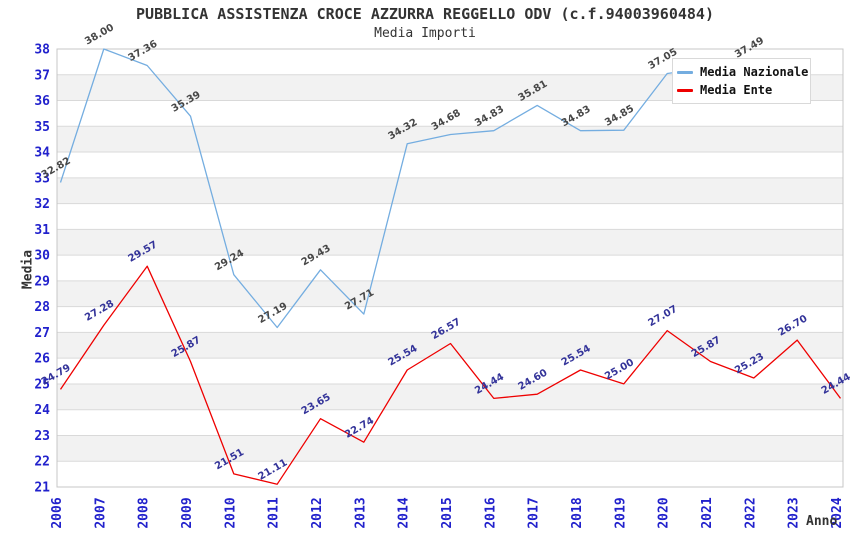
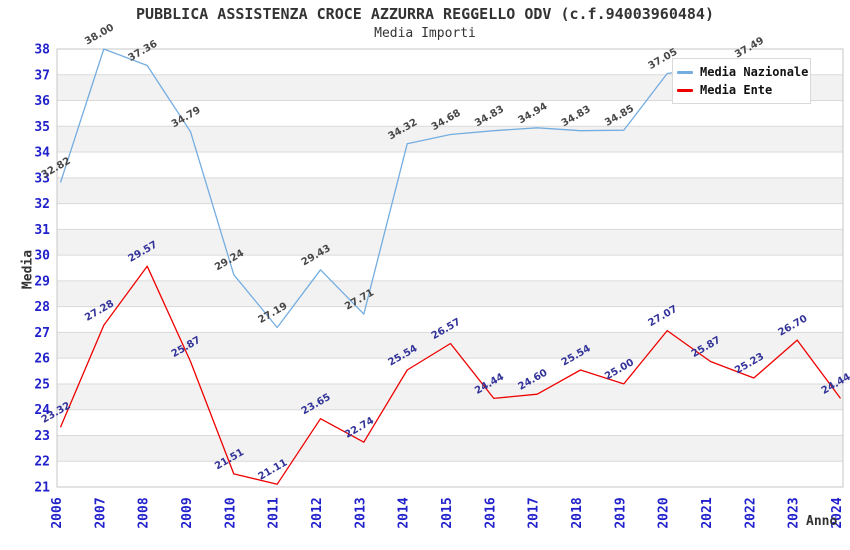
Media Ente/2006: 24.79 -> 23.32
Media Nazionale/2009: 35.39 -> 34.79
Media Nazionale/2017: 35.81 -> 34.94
